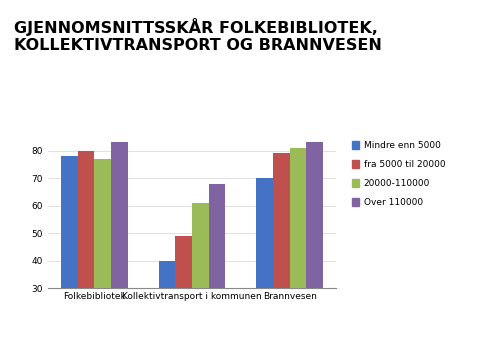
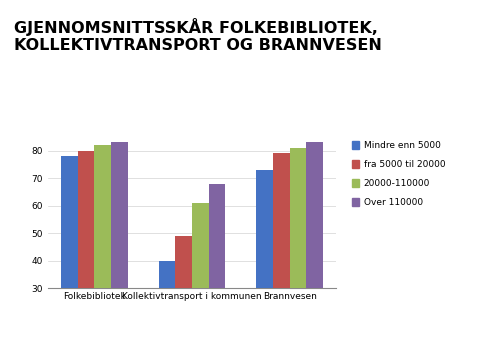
20000-110000/Folkebibliotek: 77 -> 82
Mindre enn 5000/Brannvesen: 70 -> 73
